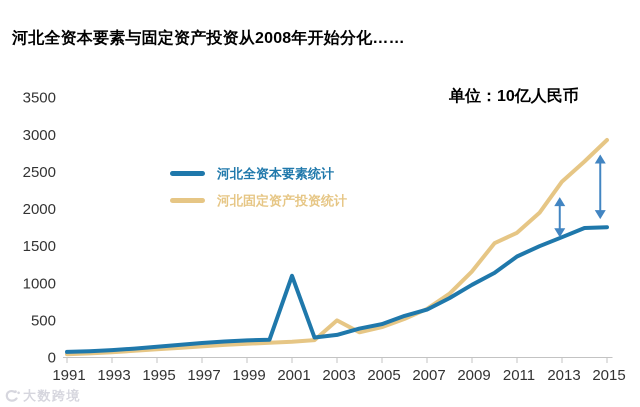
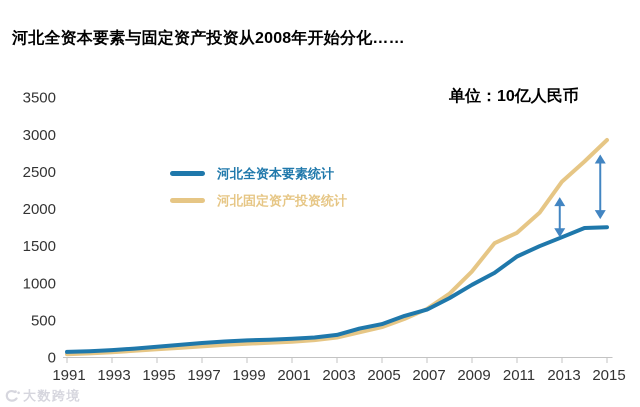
河北全资本要素统计/2001: 1100 -> 300
河北固定资产投资统计/2003: 500 -> 300
